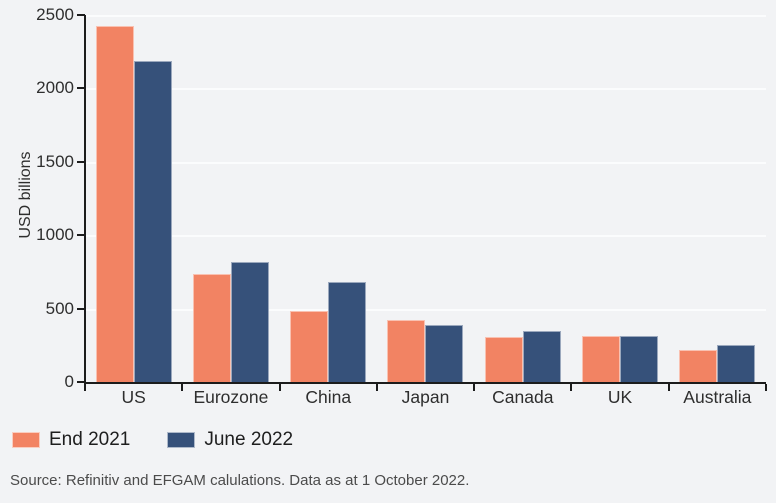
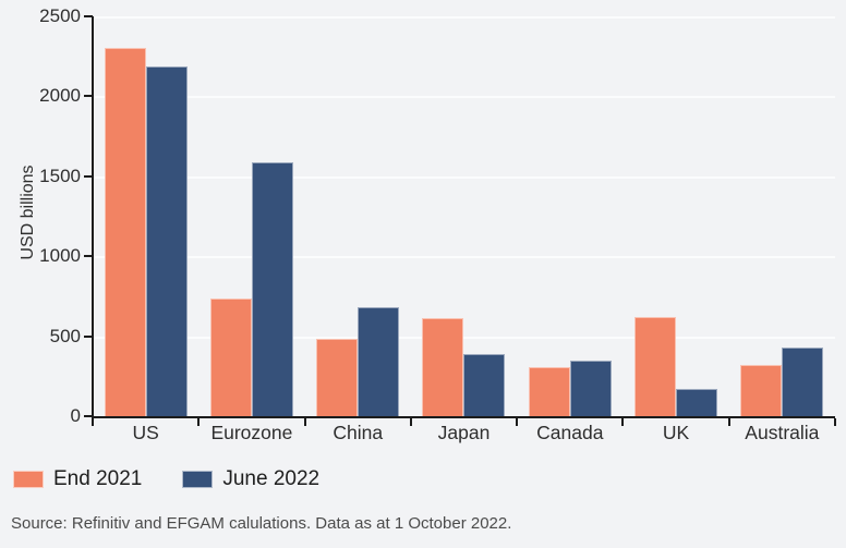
End 2021/US: 2420 -> 2300
June 2022/Eurozone: 820 -> 1590
End 2021/Japan: 420 -> 610
End 2021/UK: 320 -> 620
June 2022/UK: 320 -> 170
End 2021/Australia: 220 -> 320
June 2022/Australia: 250 -> 430
